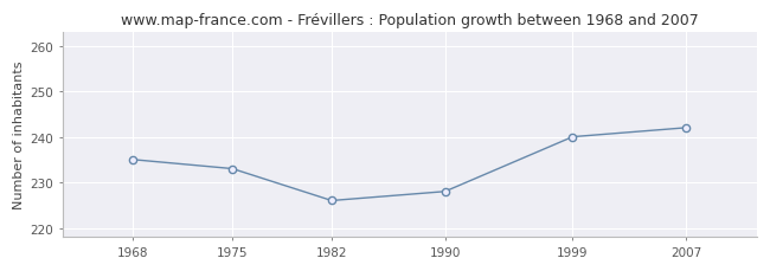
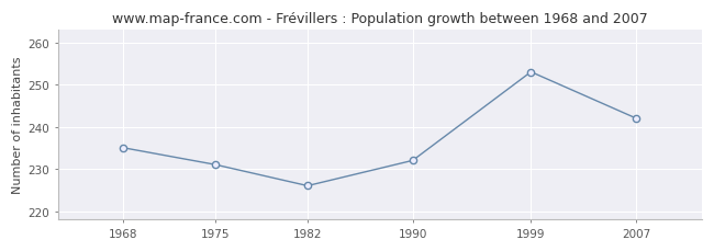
1975: 233 -> 231
1990: 228 -> 232
1999: 240 -> 253
